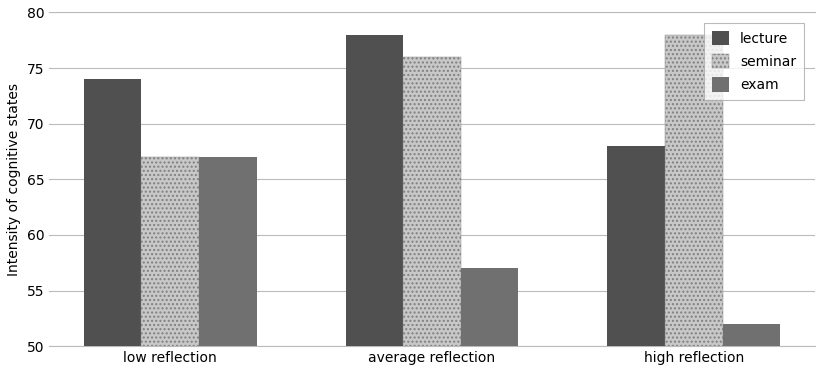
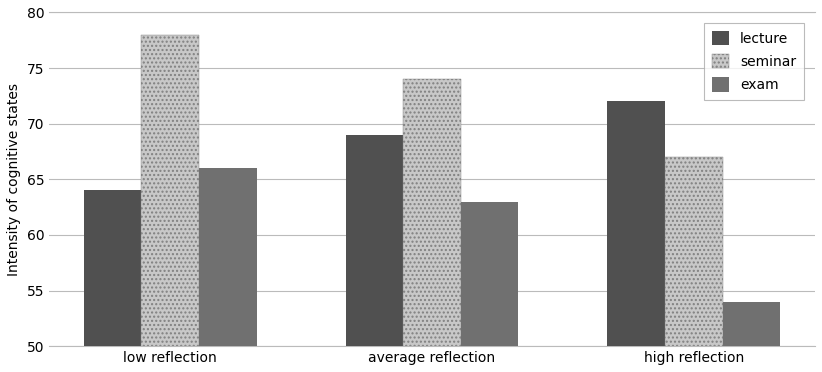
lecture/low reflection: 74 -> 64
seminar/low reflection: 67 -> 78
exam/low reflection: 67 -> 66
lecture/average reflection: 78 -> 69
seminar/average reflection: 76 -> 74
exam/average reflection: 57 -> 63
lecture/high reflection: 68 -> 72
seminar/high reflection: 78 -> 67
exam/high reflection: 52 -> 54
